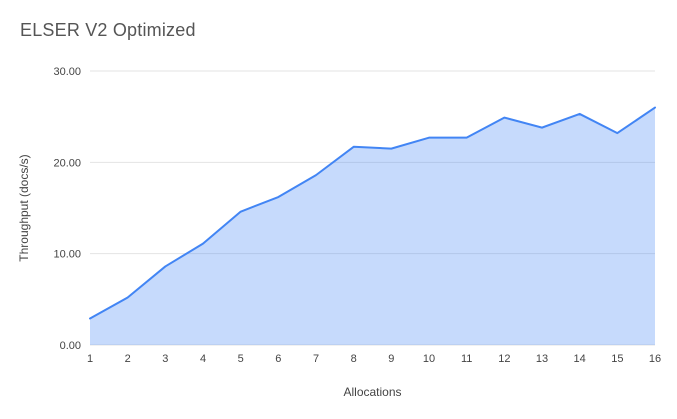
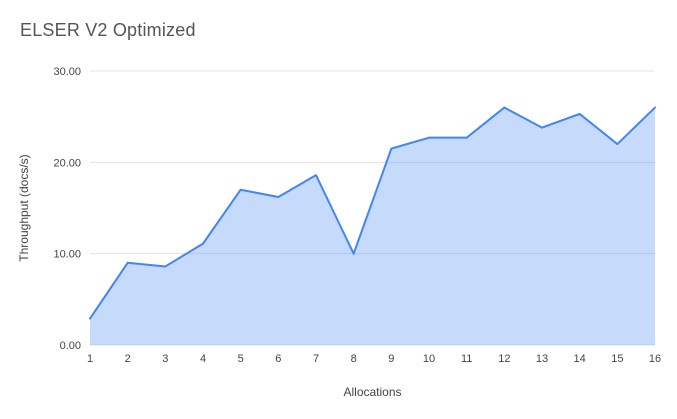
2: 5 -> 9
5: 15 -> 17
8: 22 -> 10
12: 25 -> 26
15: 23 -> 22
